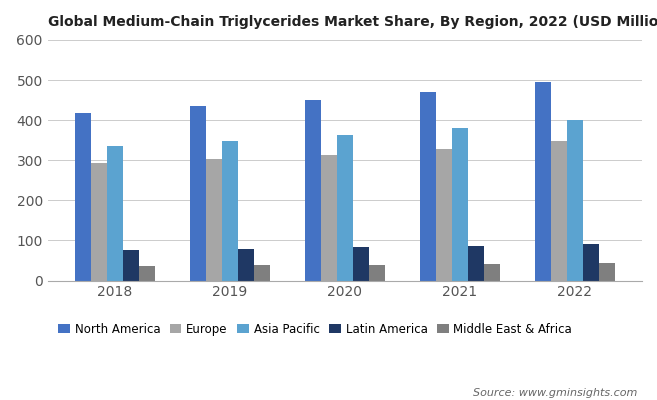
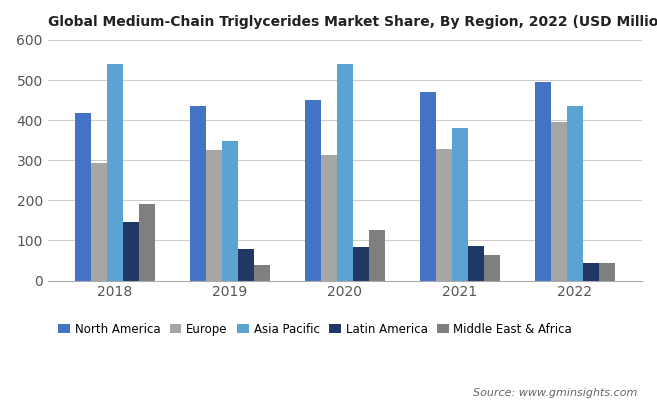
Asia Pacific/2018: 336 -> 540
Latin America/2018: 77 -> 145
Middle East & Africa/2018: 37 -> 190
Europe/2019: 303 -> 325
Asia Pacific/2020: 363 -> 540
Middle East & Africa/2020: 40 -> 125
Middle East & Africa/2021: 42 -> 65
Europe/2022: 347 -> 395
Asia Pacific/2022: 400 -> 435
Latin America/2022: 92 -> 45
